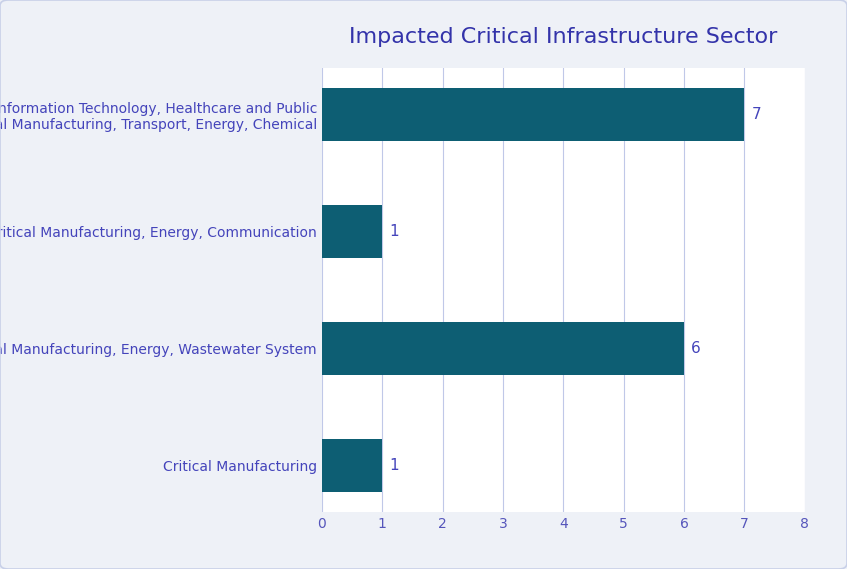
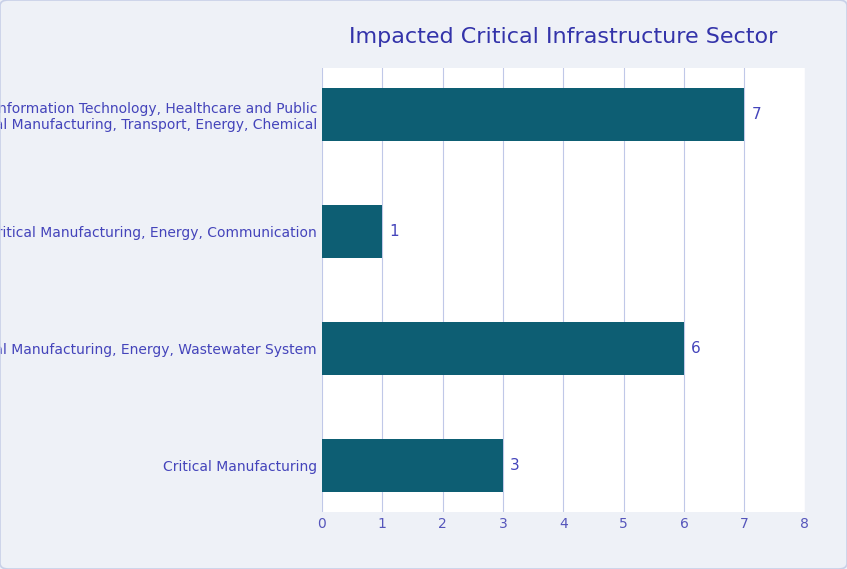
Critical Manufacturing: 1 -> 3
